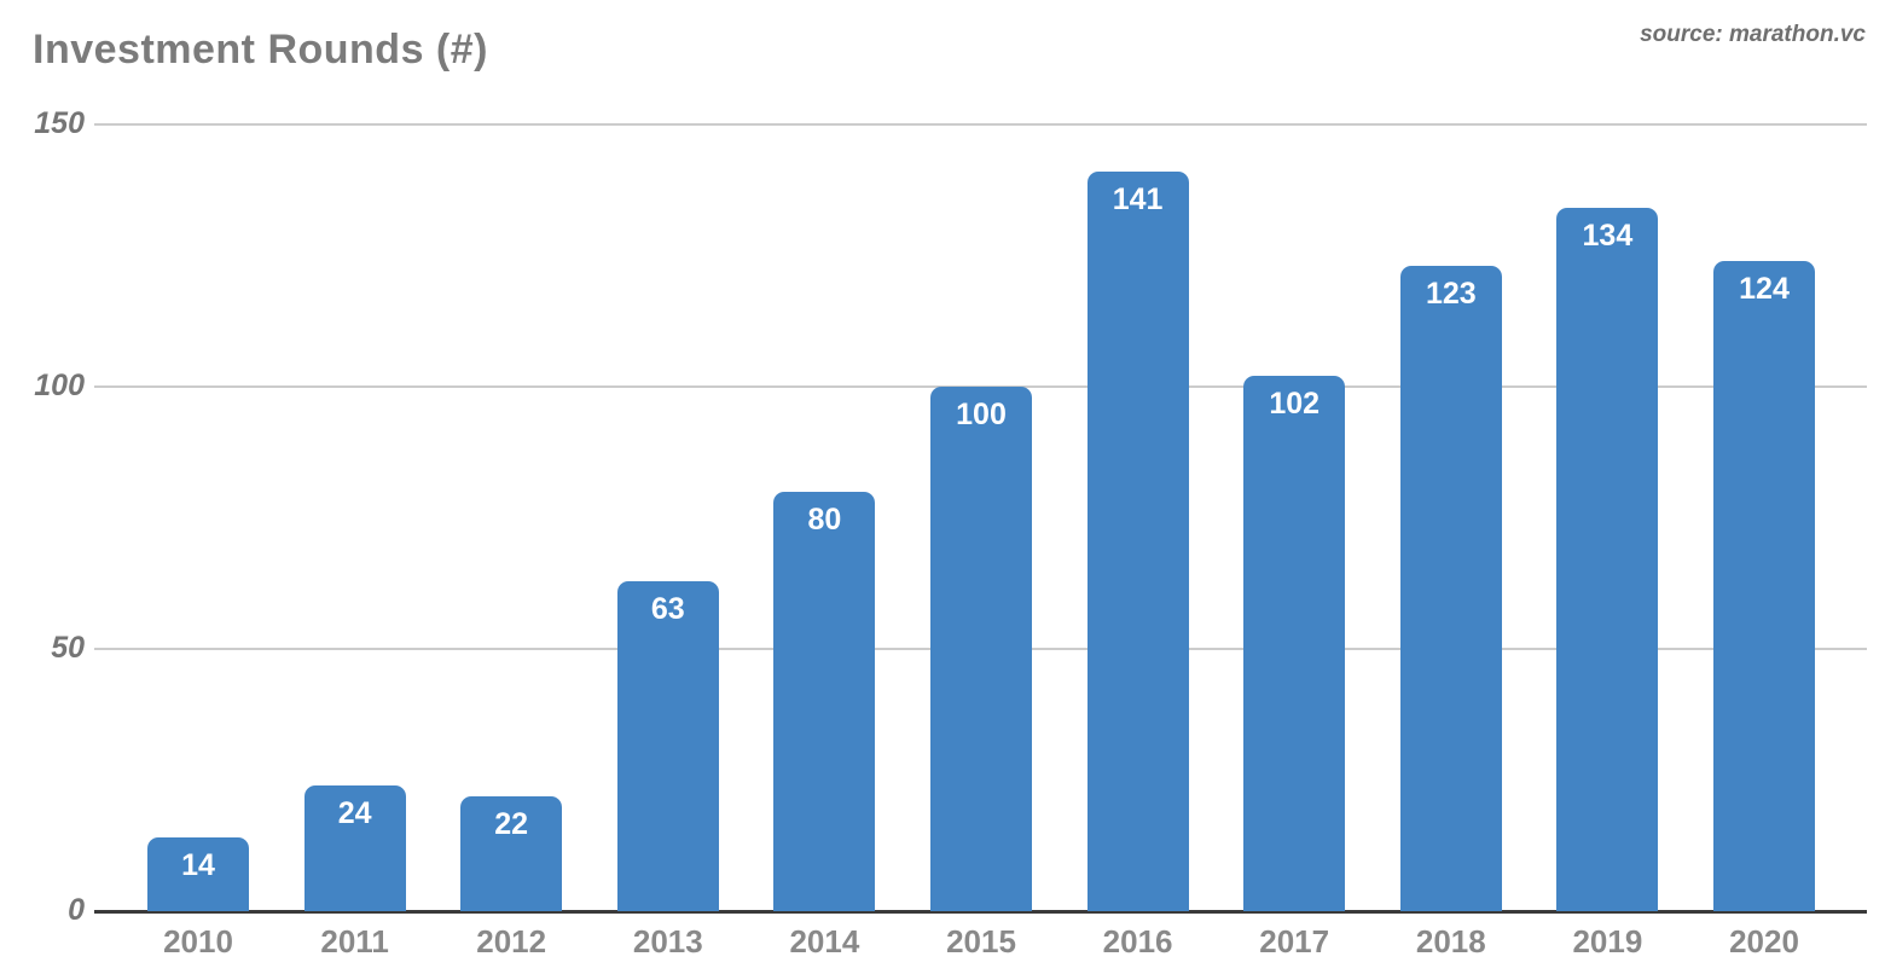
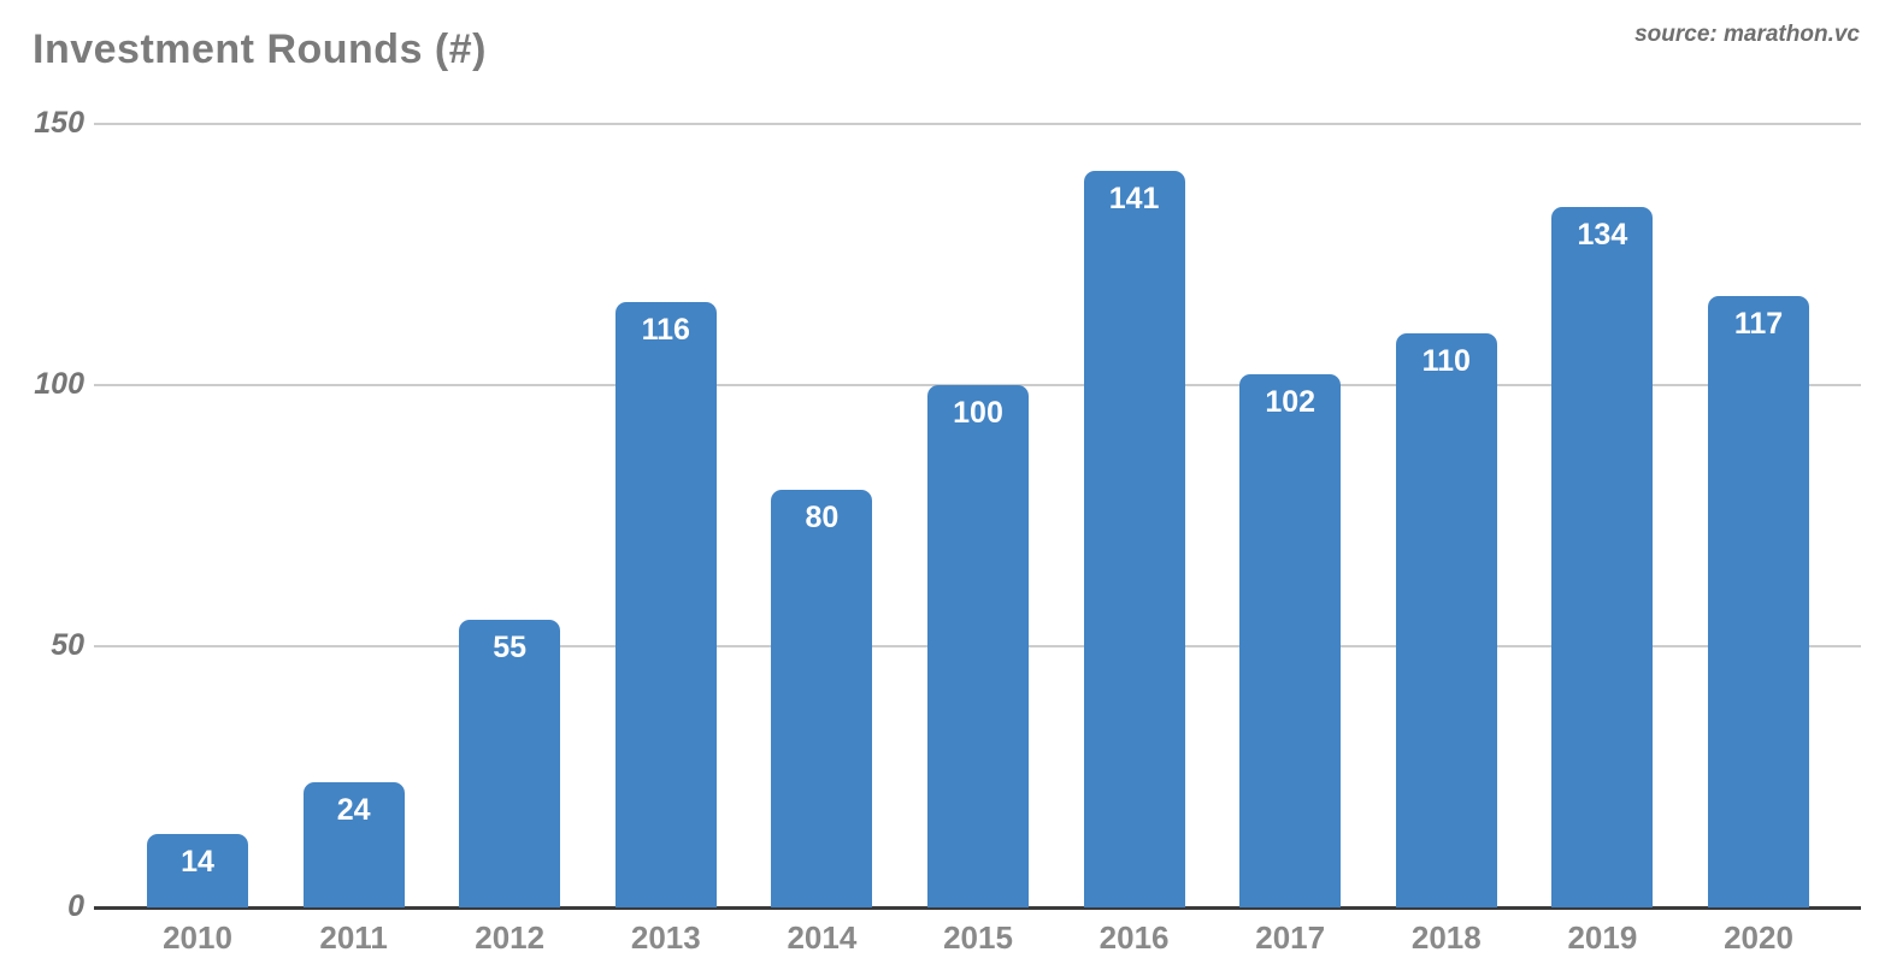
2012: 22 -> 55
2013: 63 -> 116
2018: 123 -> 110
2020: 124 -> 117
